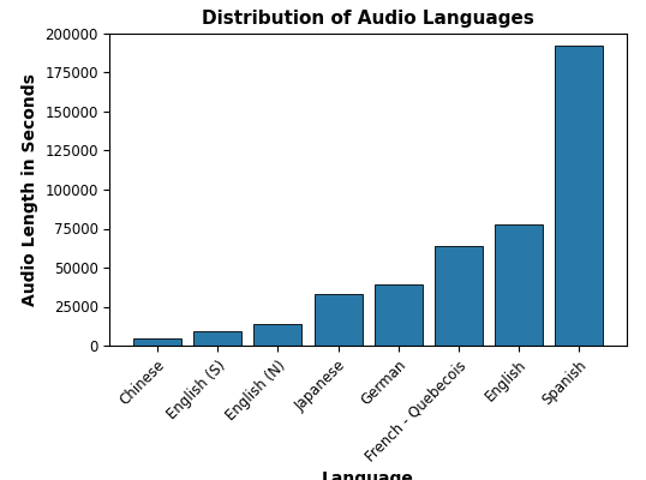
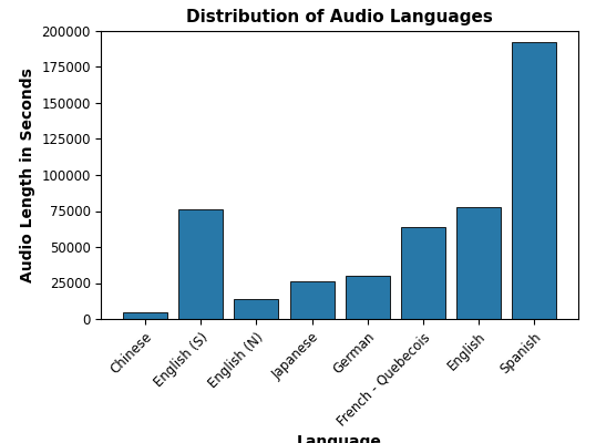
English (S): 9000 -> 76000
Japanese: 33000 -> 26000
German: 39000 -> 30000
